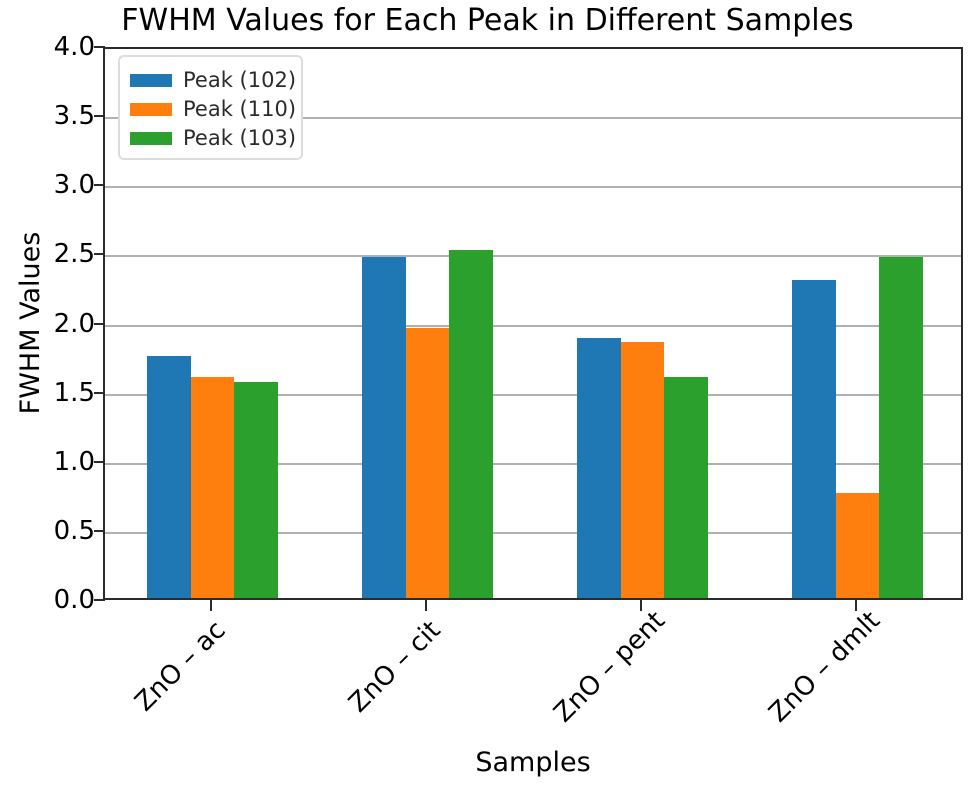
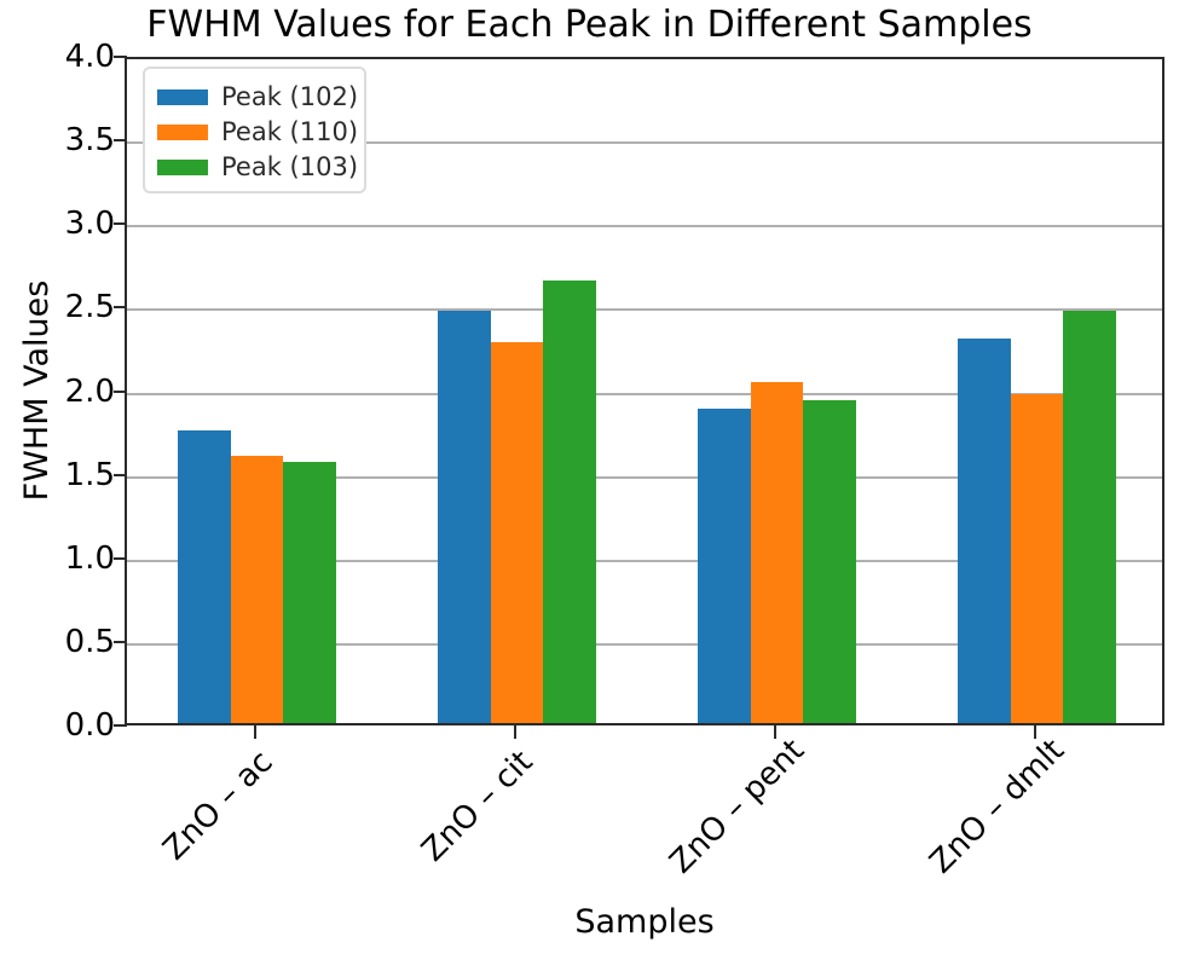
Peak (110)/ZnO – cit: 1.95 -> 2.28
Peak (103)/ZnO – cit: 2.52 -> 2.65
Peak (110)/ZnO – pent: 1.85 -> 2.04
Peak (103)/ZnO – pent: 1.60 -> 1.93
Peak (110)/ZnO – dmlt: 0.76 -> 1.97
